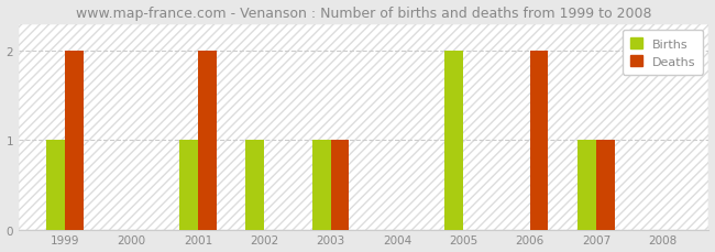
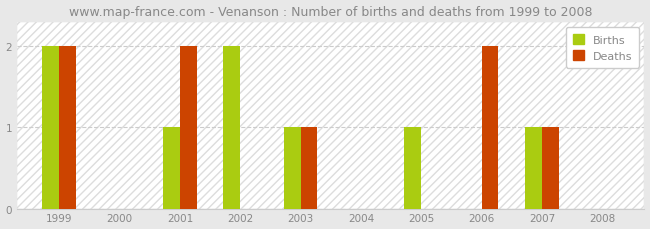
Births/1999: 1 -> 2
Births/2002: 1 -> 2
Births/2005: 2 -> 1
